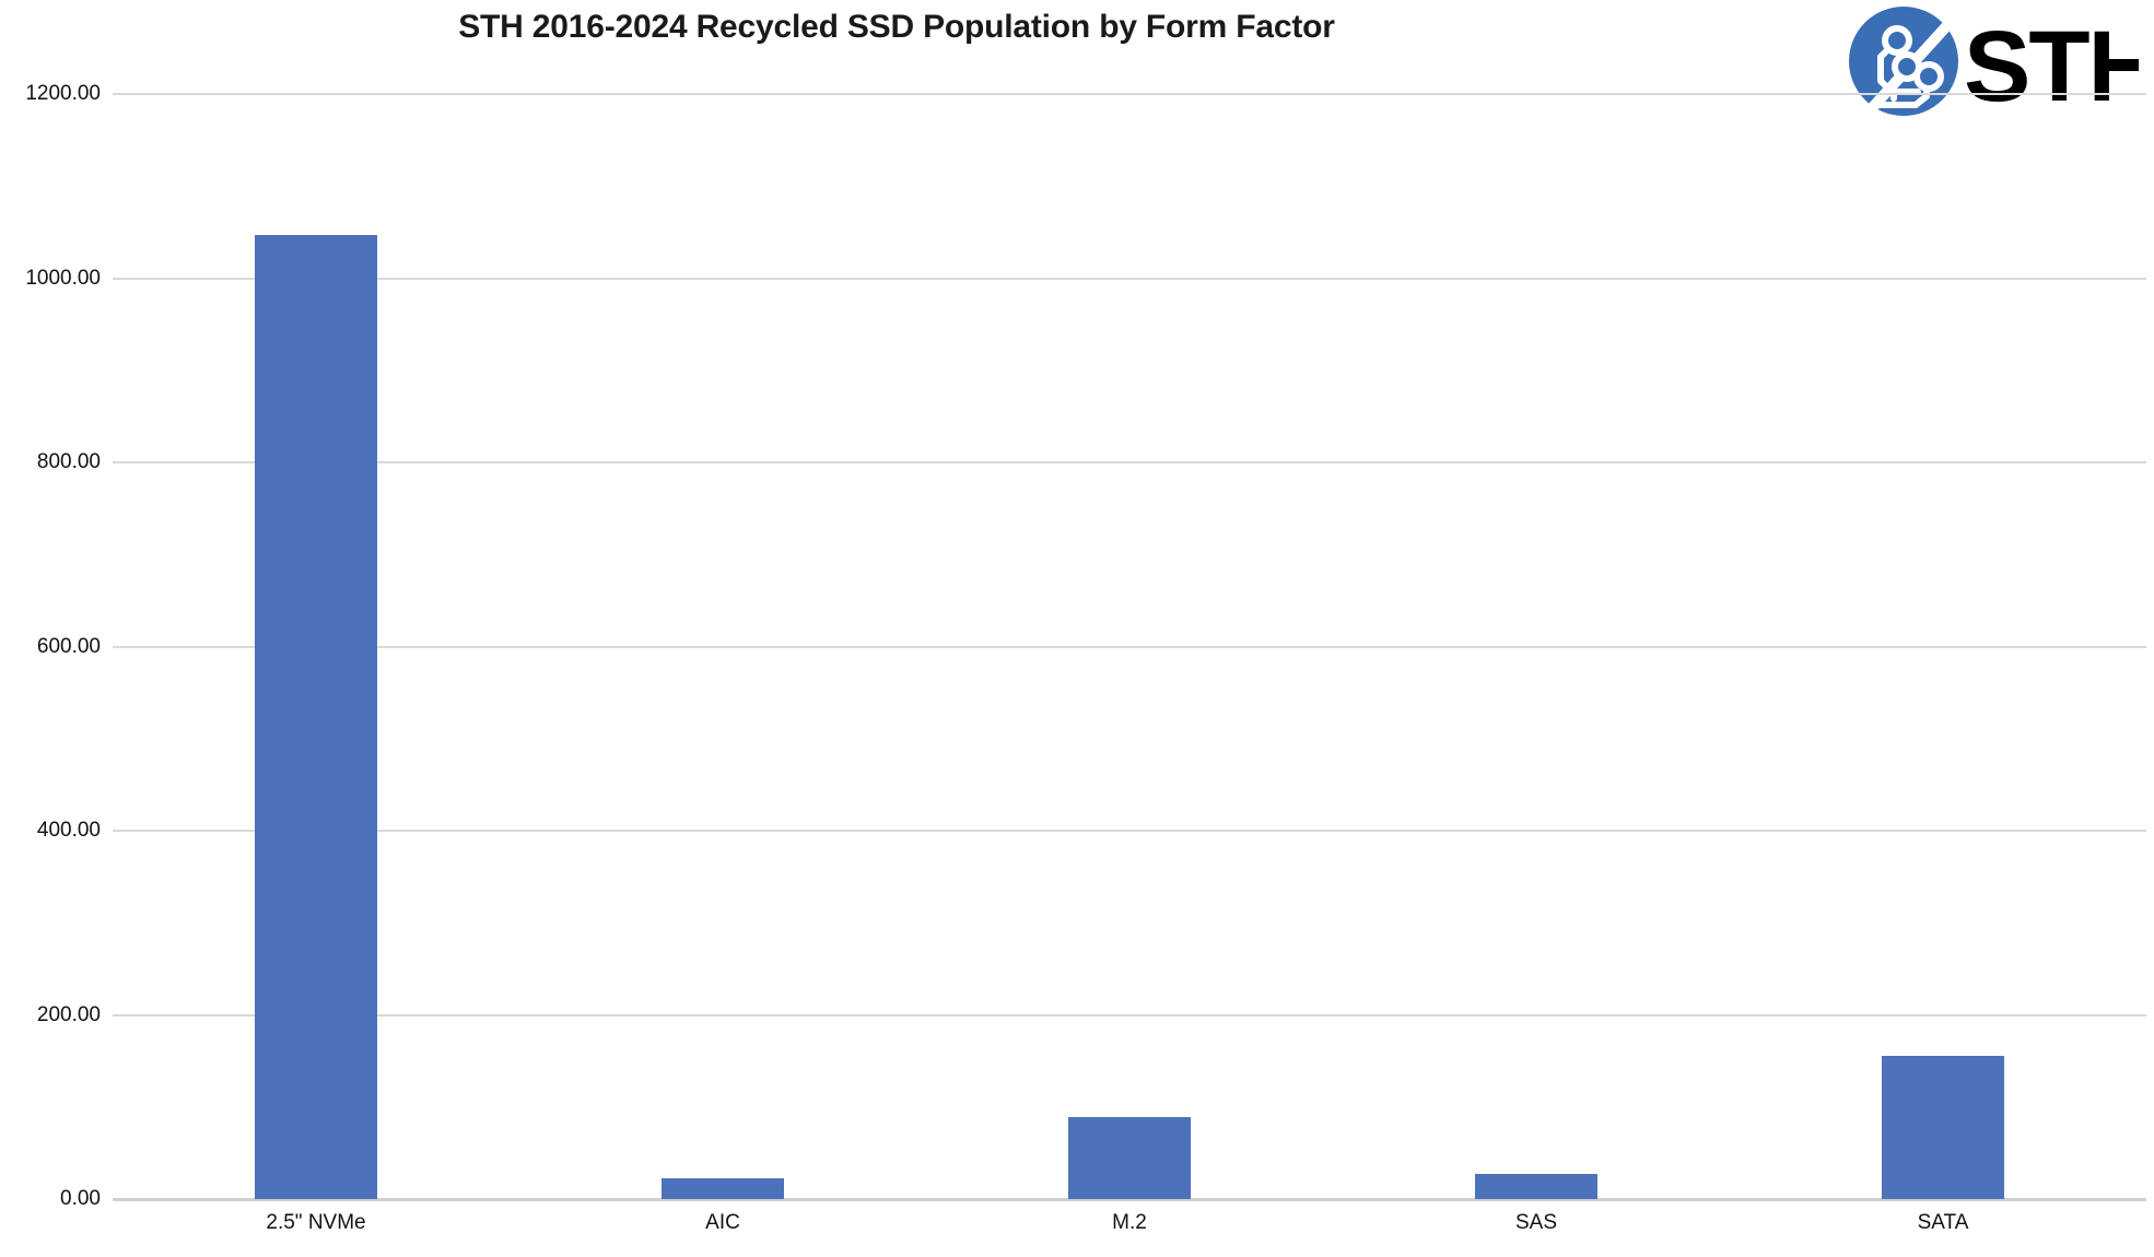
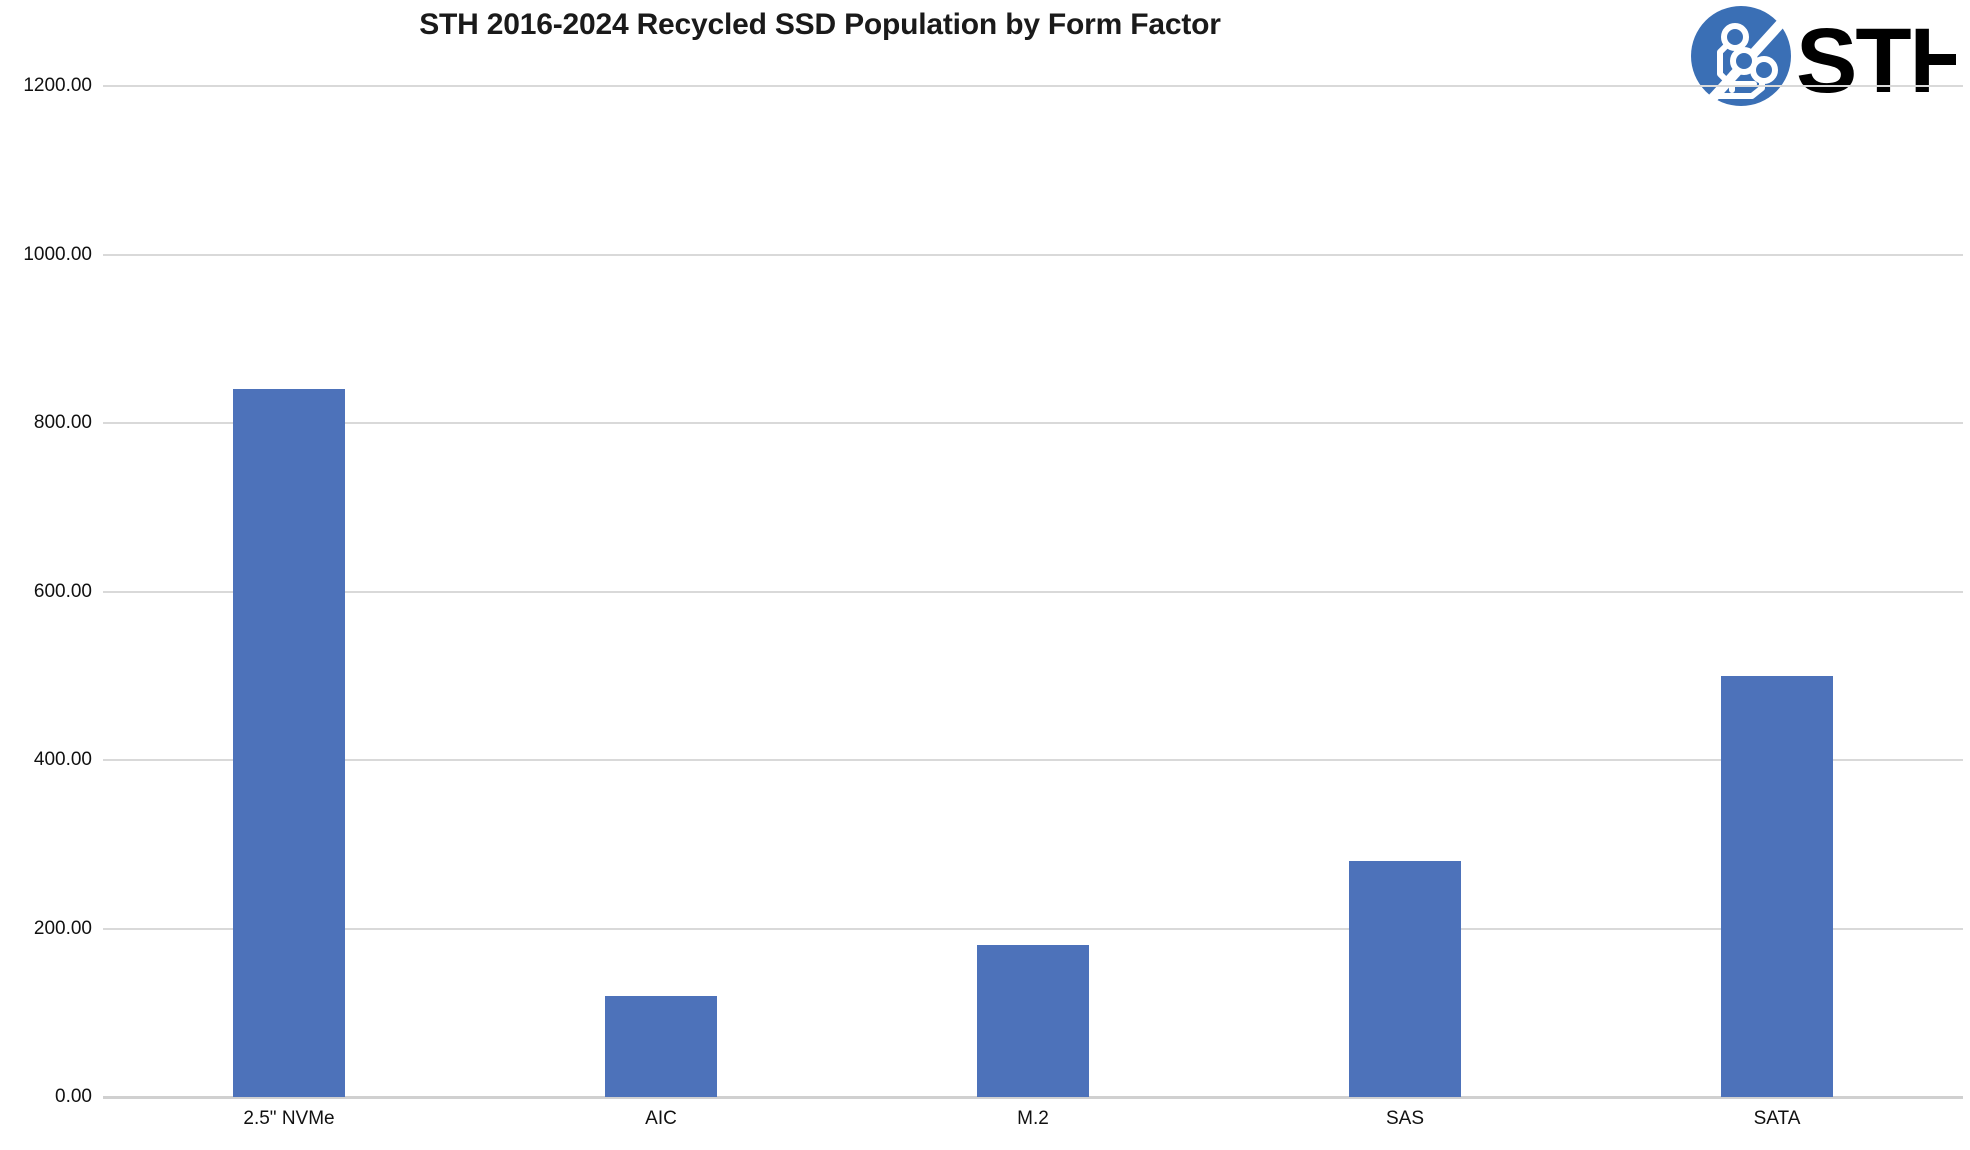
2.5" NVMe: 1050 -> 840
AIC: 20 -> 120
M.2: 90 -> 180
SAS: 30 -> 280
SATA: 160 -> 500
